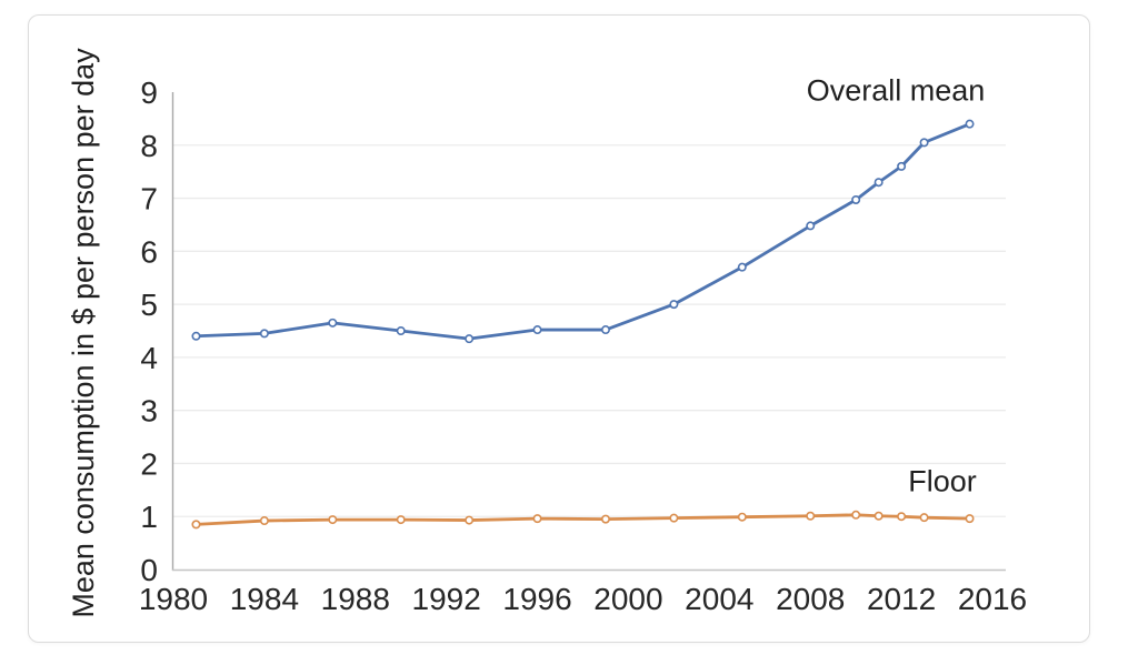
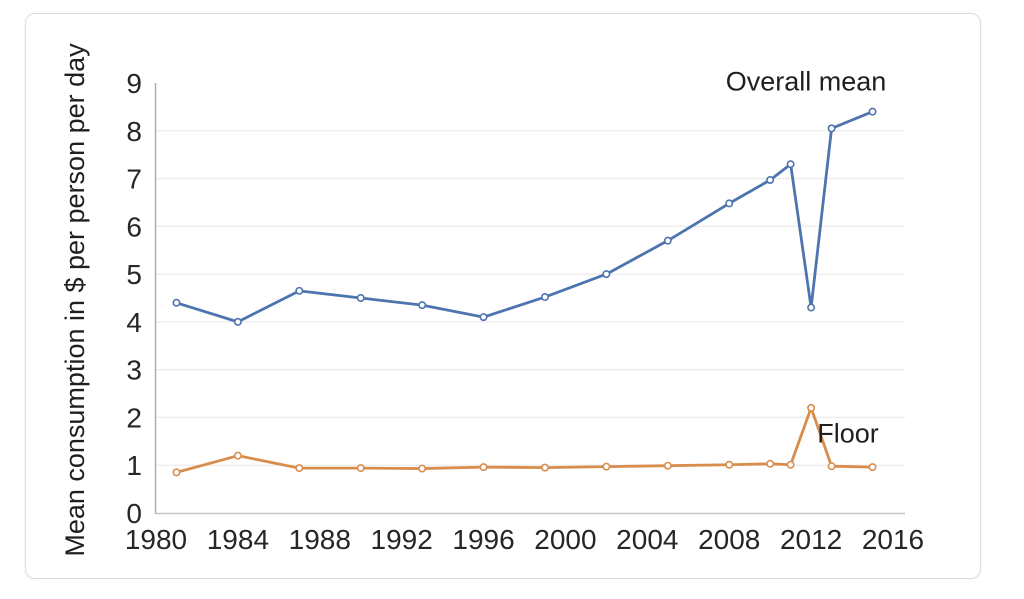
Overall mean/1984: 4.5 -> 4.0
Floor/1984: 0.9 -> 1.2
Overall mean/1996: 4.5 -> 4.1
Overall mean/2012: 7.6 -> 4.3
Floor/2012: 1.0 -> 2.2
